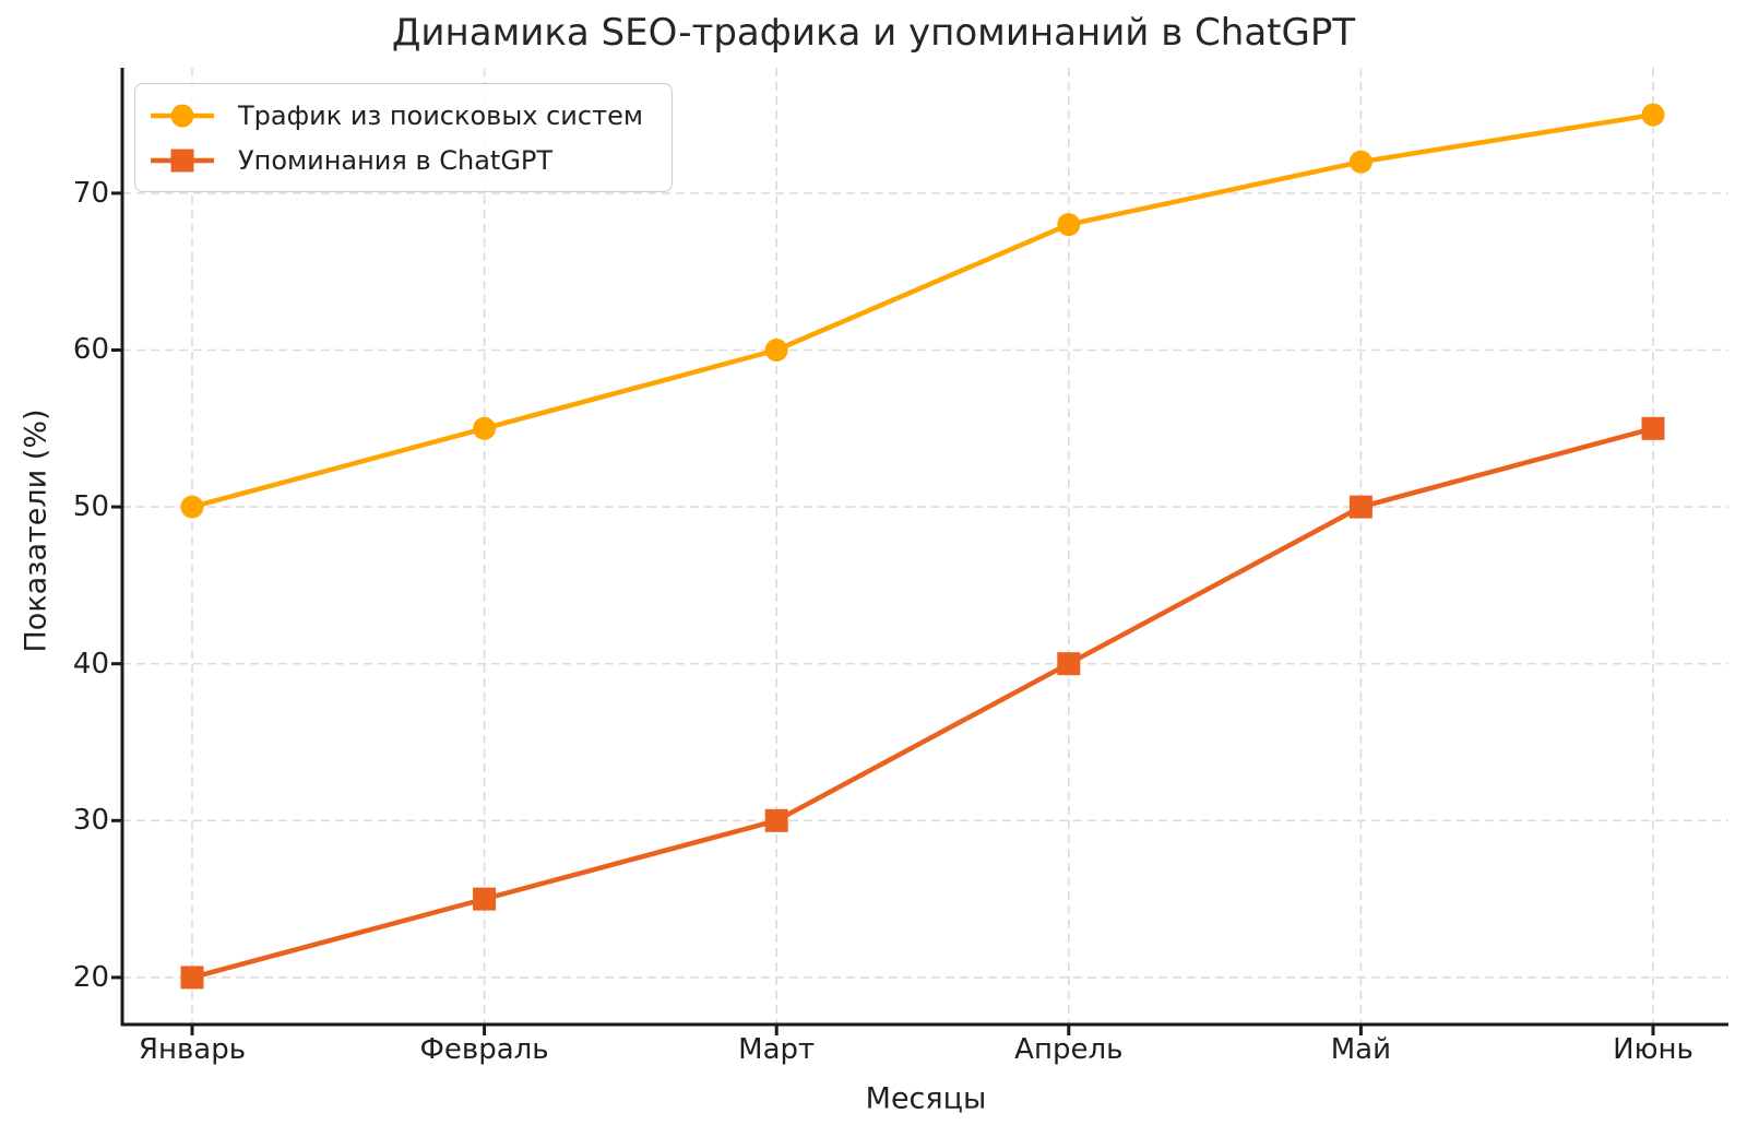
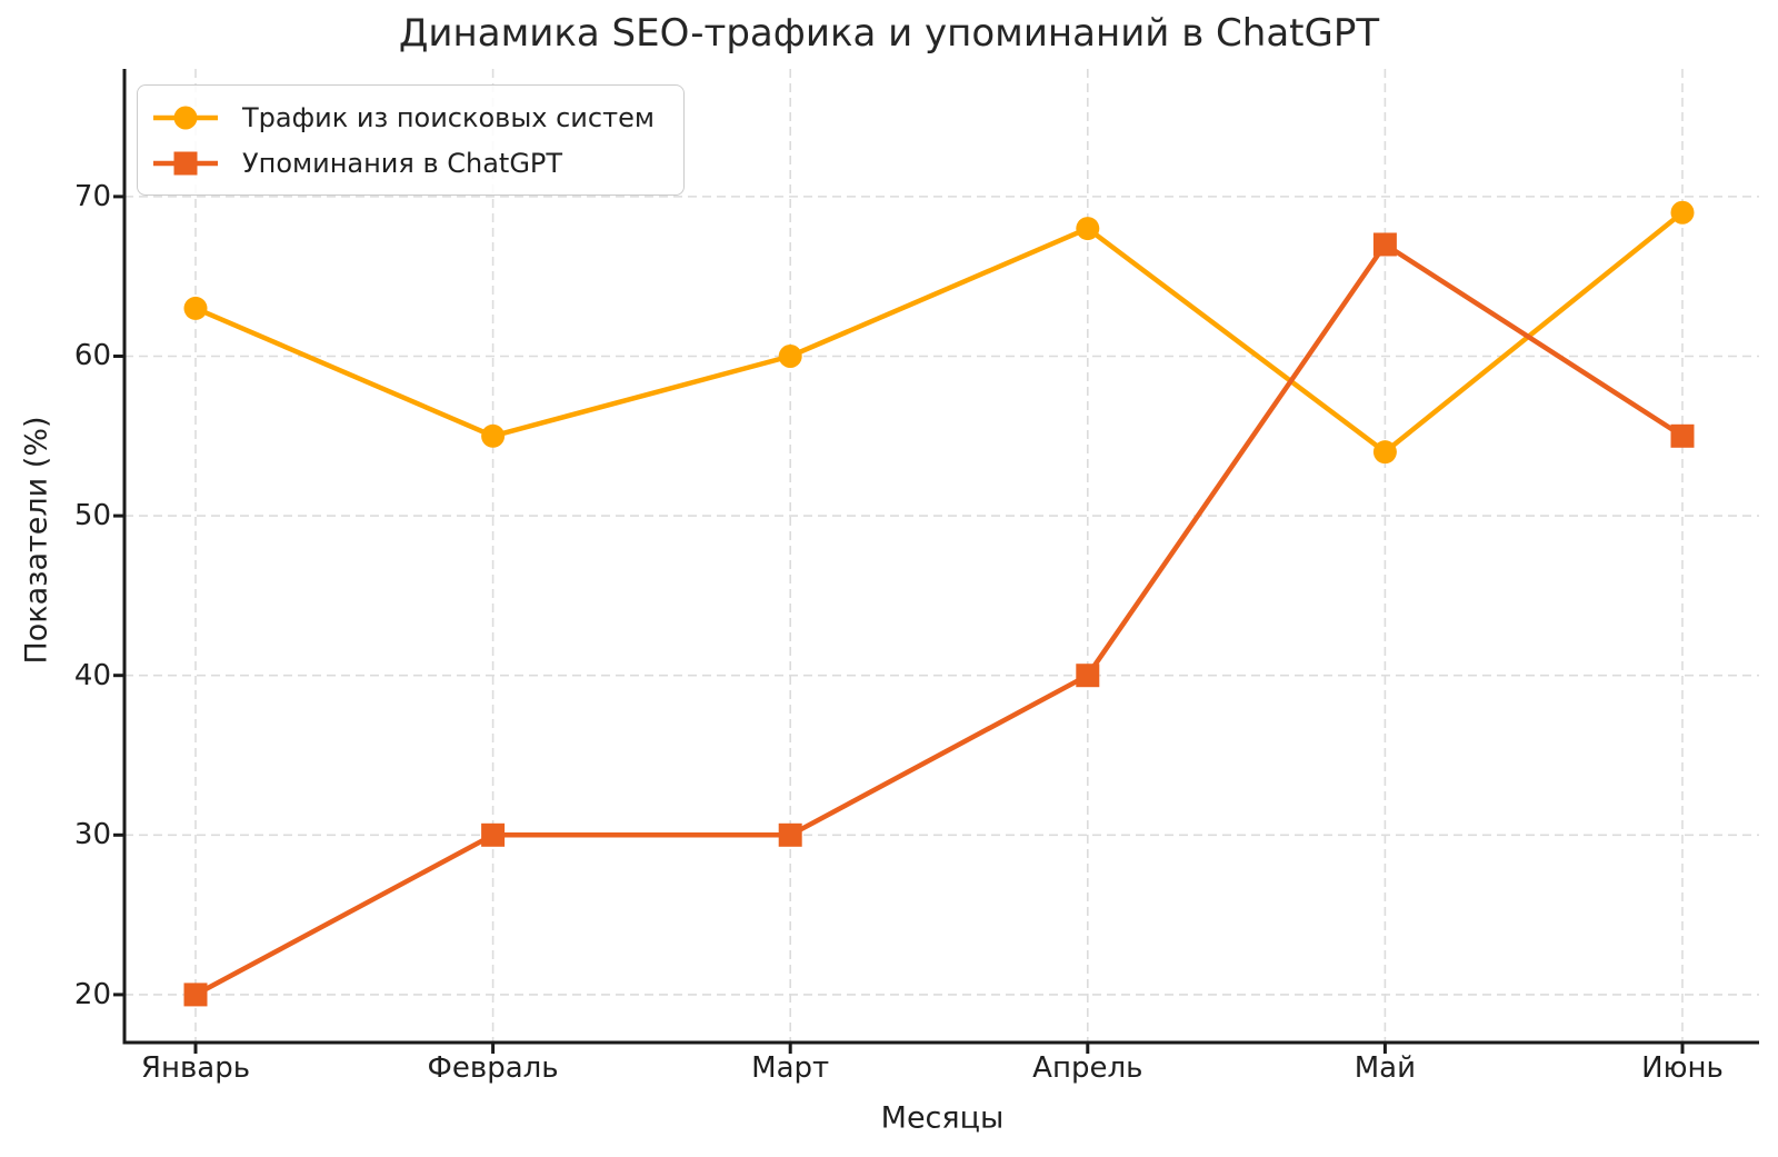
Трафик из поисковых систем/Январь: 50 -> 63
Упоминания в ChatGPT/Февраль: 25 -> 30
Трафик из поисковых систем/Май: 72 -> 54
Упоминания в ChatGPT/Май: 50 -> 67
Трафик из поисковых систем/Июнь: 75 -> 69
